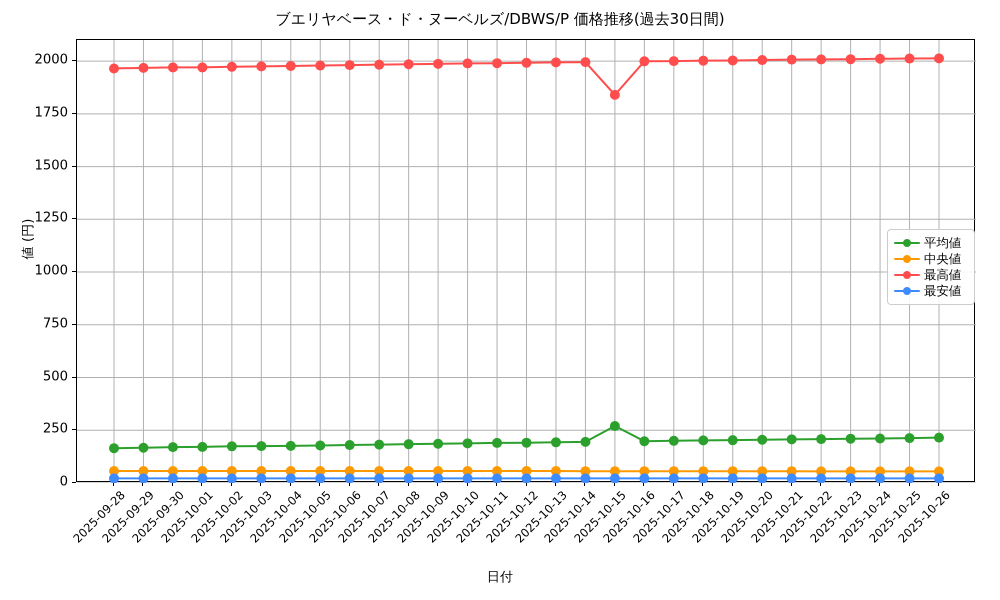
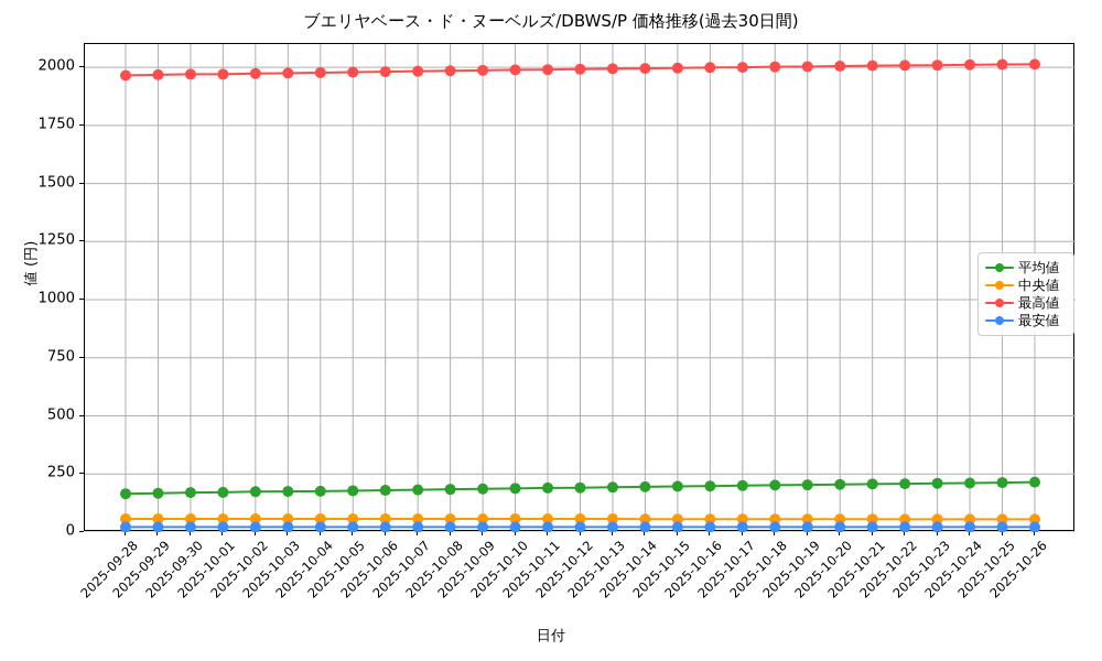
平均値/2025-10-15: 270 -> 200
最高値/2025-10-15: 1840 -> 2000
